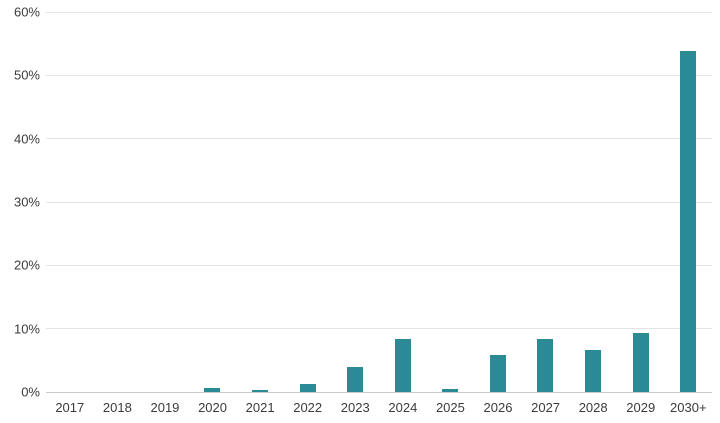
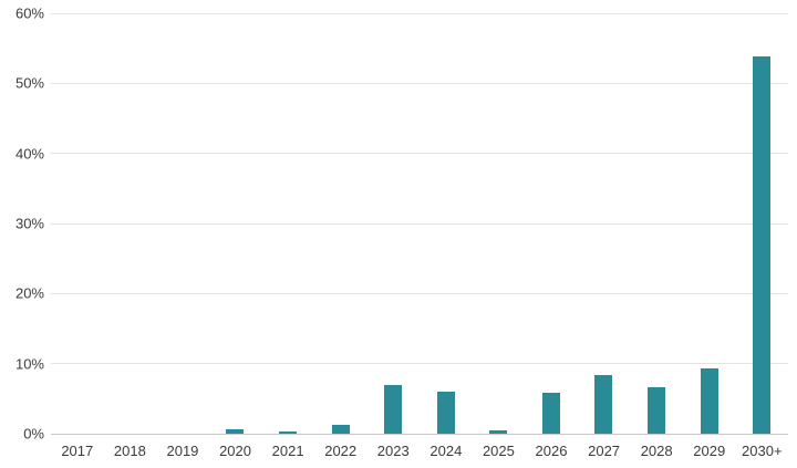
2023: 4% -> 7%
2024: 8% -> 6%
